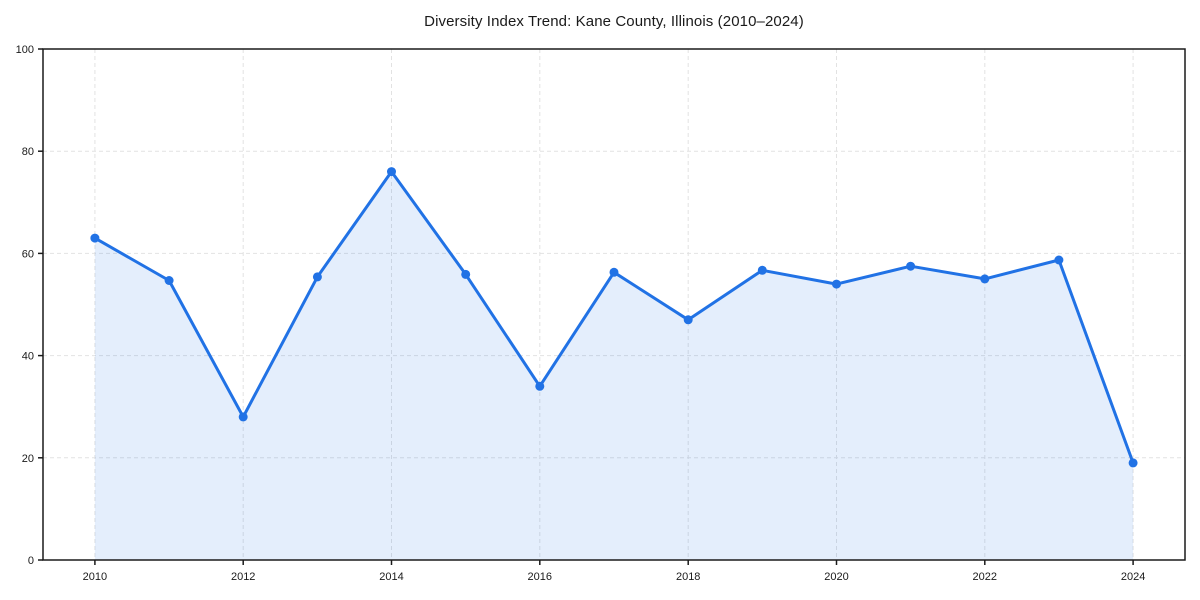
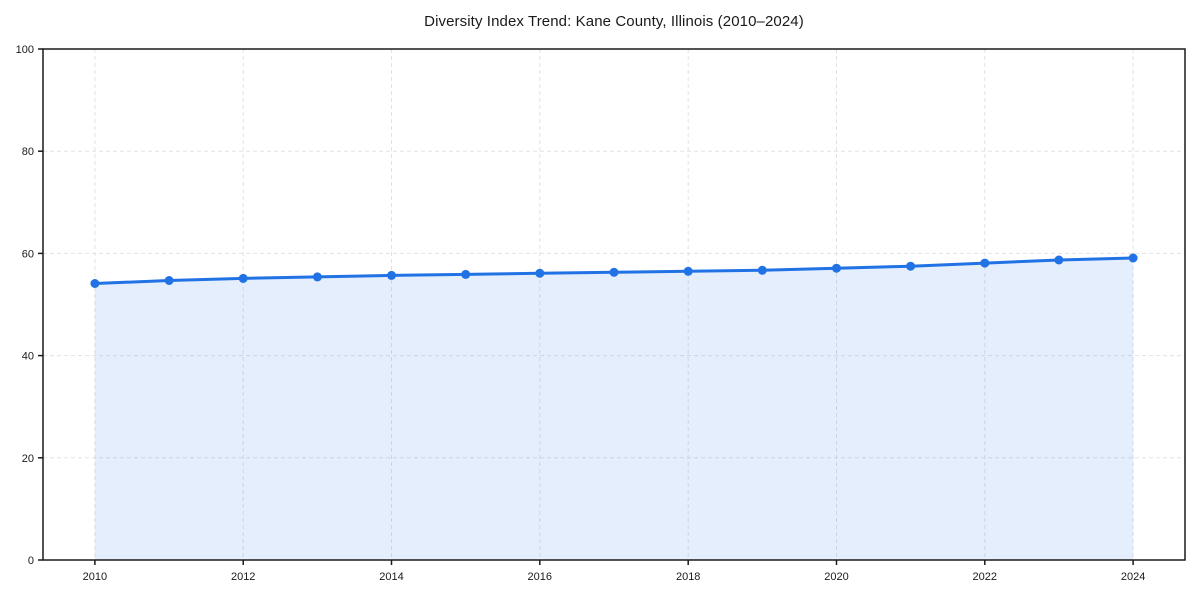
2010: 63 -> 54
2012: 28 -> 55
2014: 76 -> 56
2016: 34 -> 56
2018: 47 -> 56
2020: 54 -> 57
2022: 55 -> 58
2024: 19 -> 59
